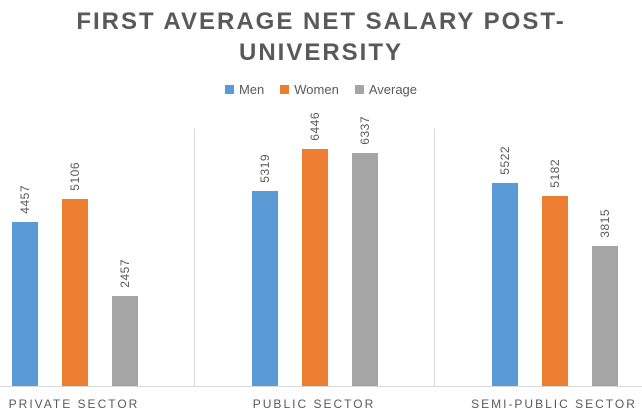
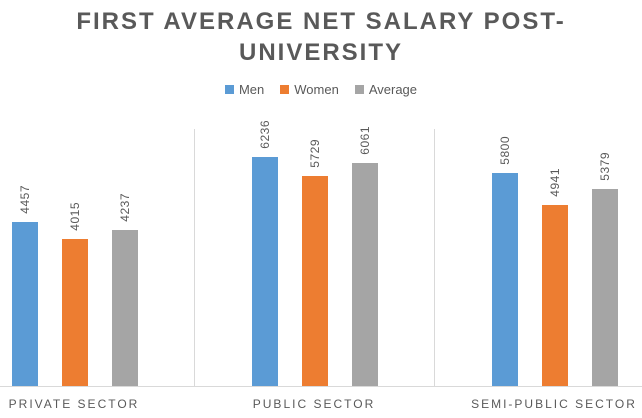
Women/PRIVATE SECTOR: 5106 -> 4015
Average/PRIVATE SECTOR: 2457 -> 4237
Men/PUBLIC SECTOR: 5319 -> 6236
Women/PUBLIC SECTOR: 6446 -> 5729
Average/PUBLIC SECTOR: 6337 -> 6061
Men/SEMI-PUBLIC SECTOR: 5522 -> 5800
Women/SEMI-PUBLIC SECTOR: 5182 -> 4941
Average/SEMI-PUBLIC SECTOR: 3815 -> 5379
